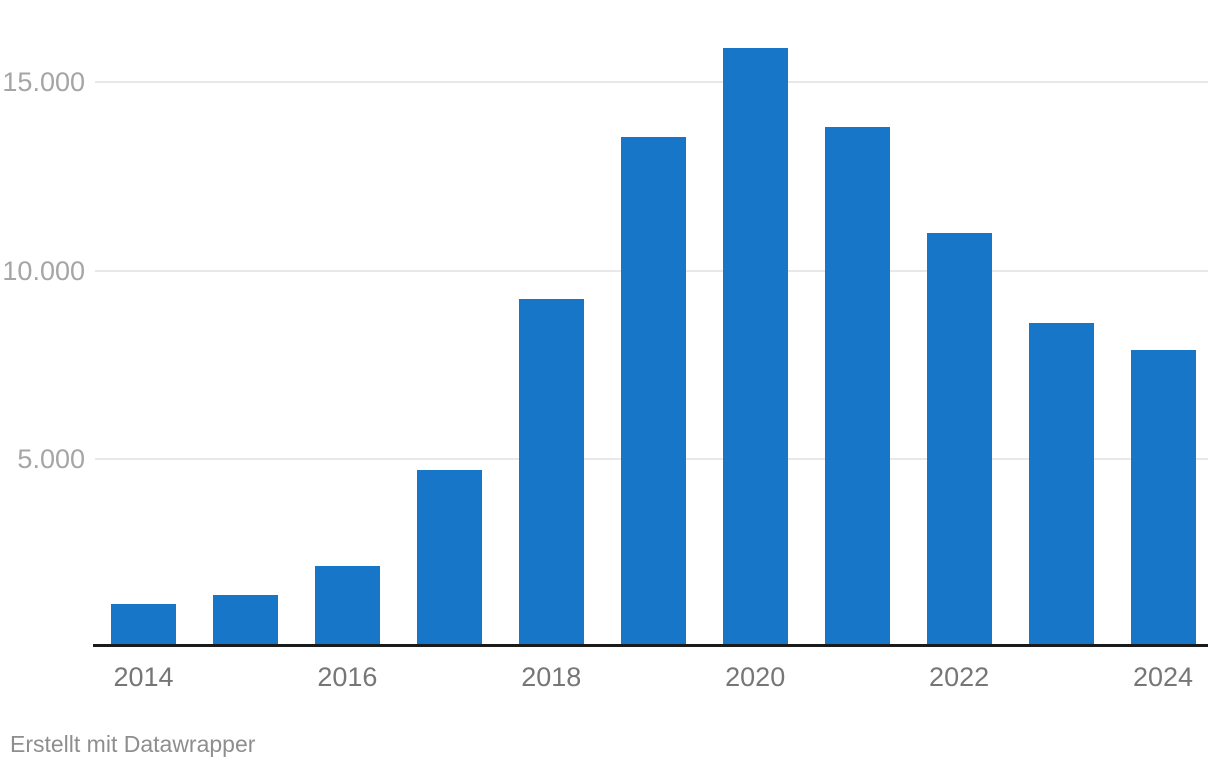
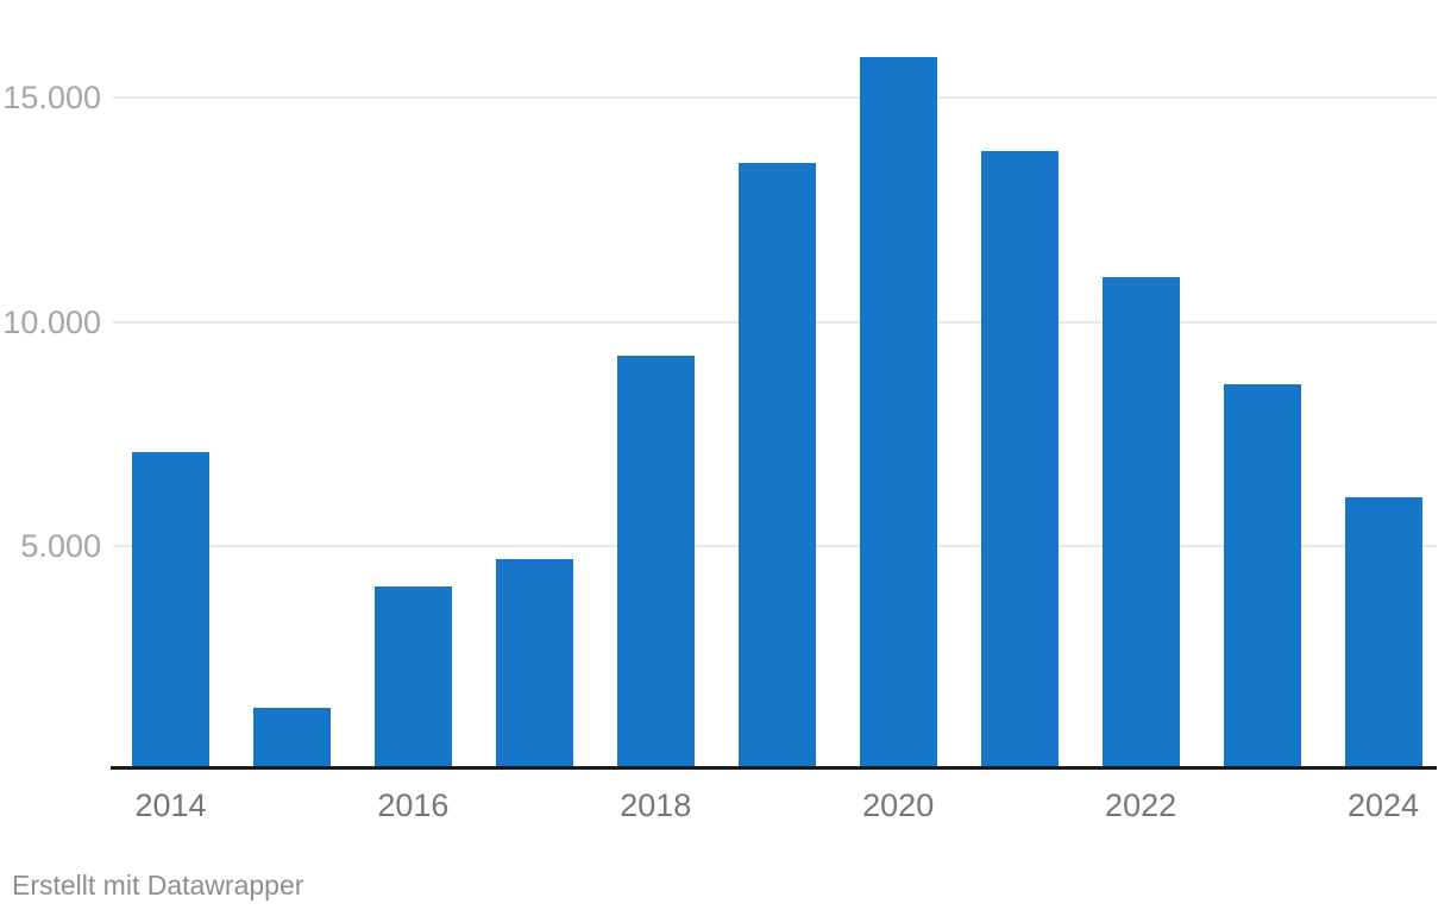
2014: 1200 -> 7100
2016: 2200 -> 4100
2024: 7900 -> 6100
